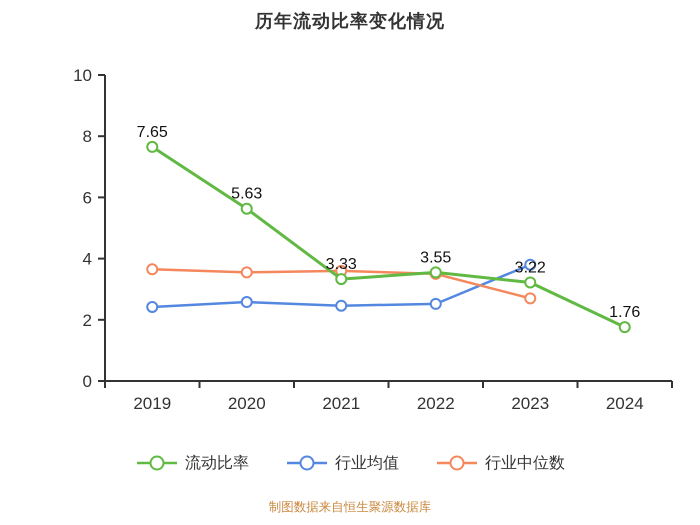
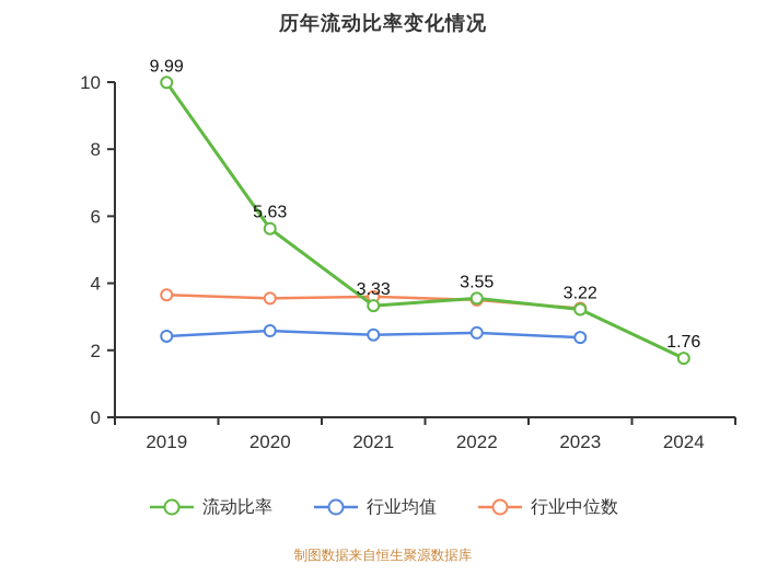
流动比率/2019: 7.65 -> 9.99
行业均值/2023: 3.8 -> 2.4
行业中位数/2023: 2.7 -> 3.2
